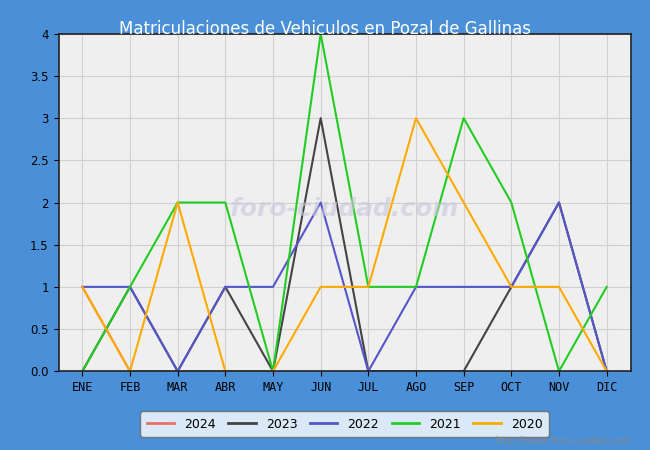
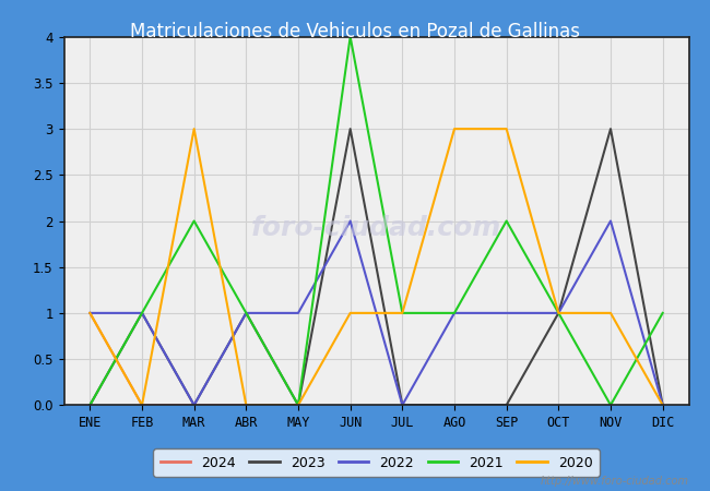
2020/MAR: 2 -> 3
2021/ABR: 2 -> 1
2021/SEP: 3 -> 2
2020/SEP: 2 -> 3
2021/OCT: 2 -> 1
2023/NOV: 2 -> 3
